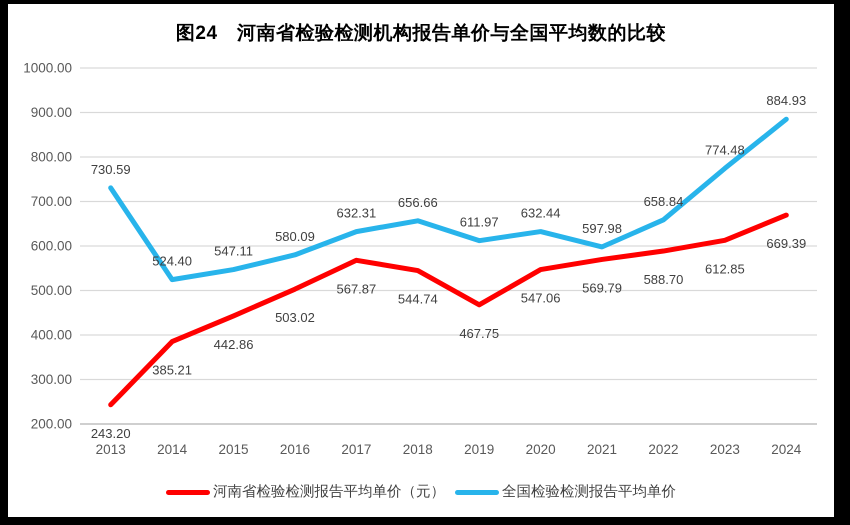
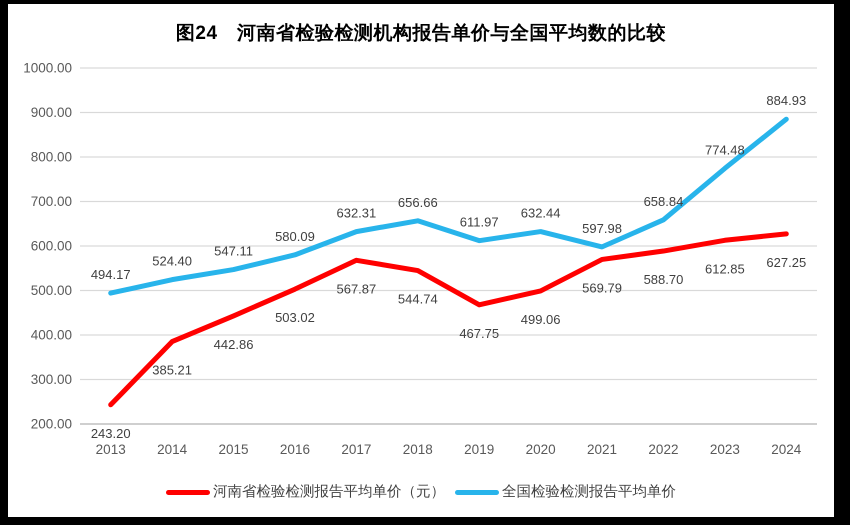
全国检验检测报告平均单价/2013: 730.59 -> 494.17
河南省检验检测报告平均单价（元）/2020: 547.06 -> 499.06
河南省检验检测报告平均单价（元）/2024: 669.39 -> 627.25
